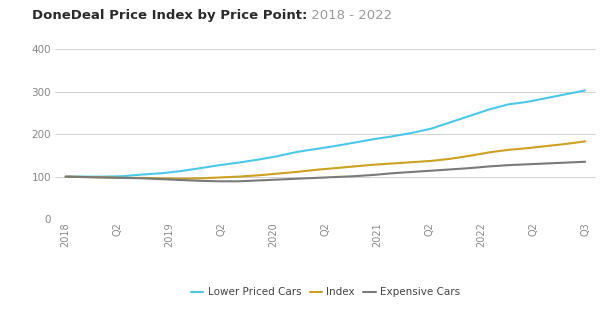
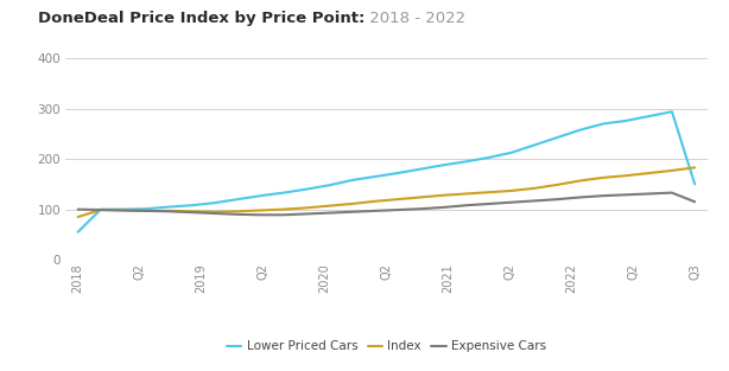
Lower Priced Cars/2018: 100 -> 55
Index/2018: 100 -> 85
Lower Priced Cars/Q3: 303 -> 150
Expensive Cars/Q3: 135 -> 115
